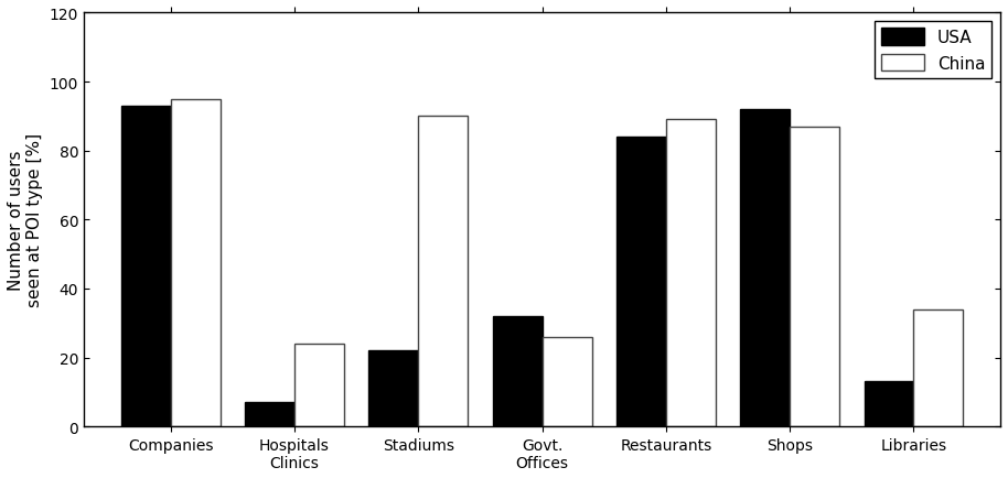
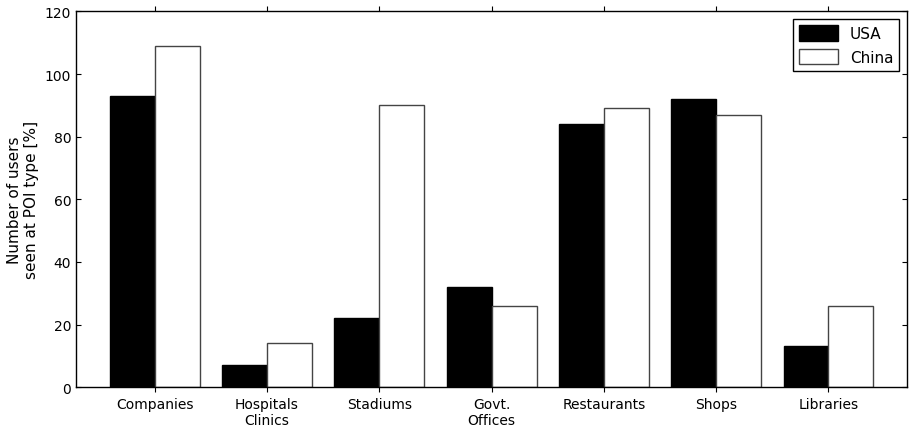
China/Companies: 95 -> 109
China/Hospitals Clinics: 24 -> 14
China/Libraries: 34 -> 26
